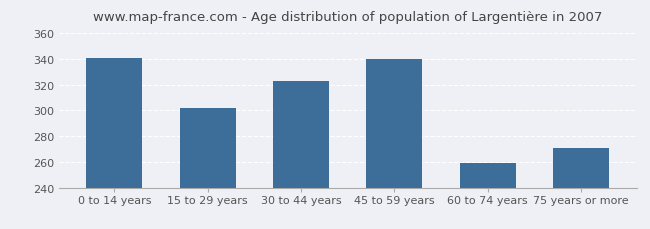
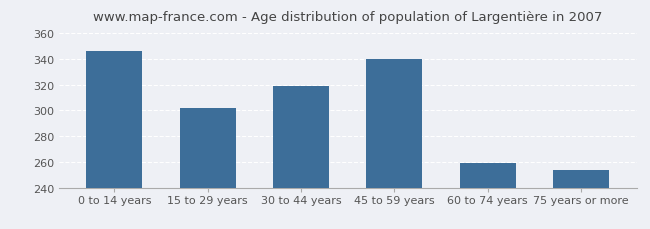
0 to 14 years: 341 -> 346
30 to 44 years: 323 -> 319
75 years or more: 271 -> 254
